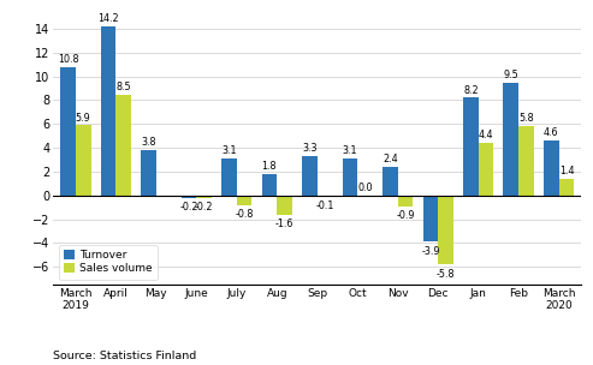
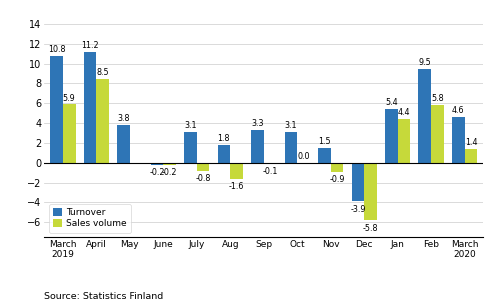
Turnover/April: 14.2 -> 11.2
Turnover/Nov: 2.4 -> 1.5
Turnover/Jan: 8.2 -> 5.4
